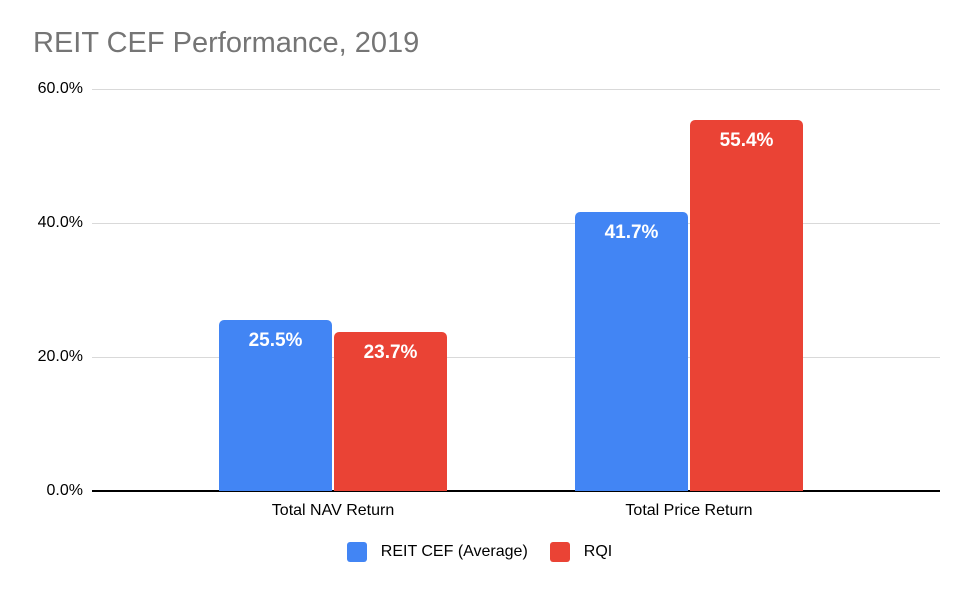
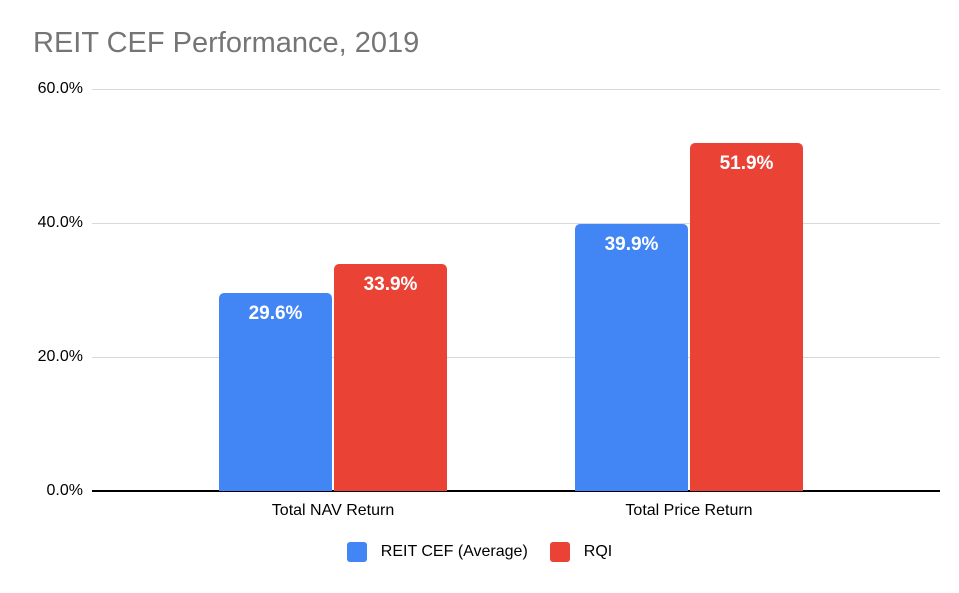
REIT CEF (Average)/Total NAV Return: 25.5% -> 29.6%
RQI/Total NAV Return: 23.7% -> 33.9%
REIT CEF (Average)/Total Price Return: 41.7% -> 39.9%
RQI/Total Price Return: 55.4% -> 51.9%
